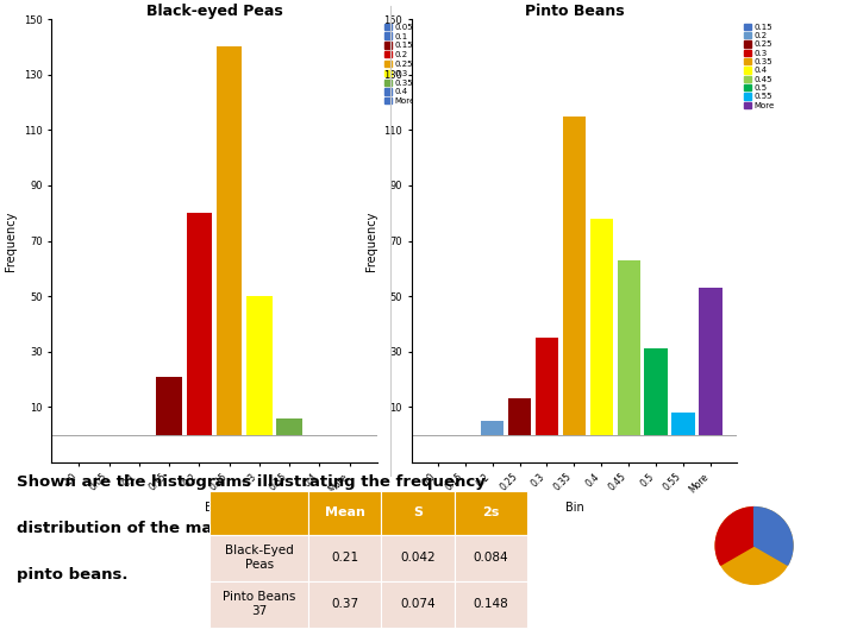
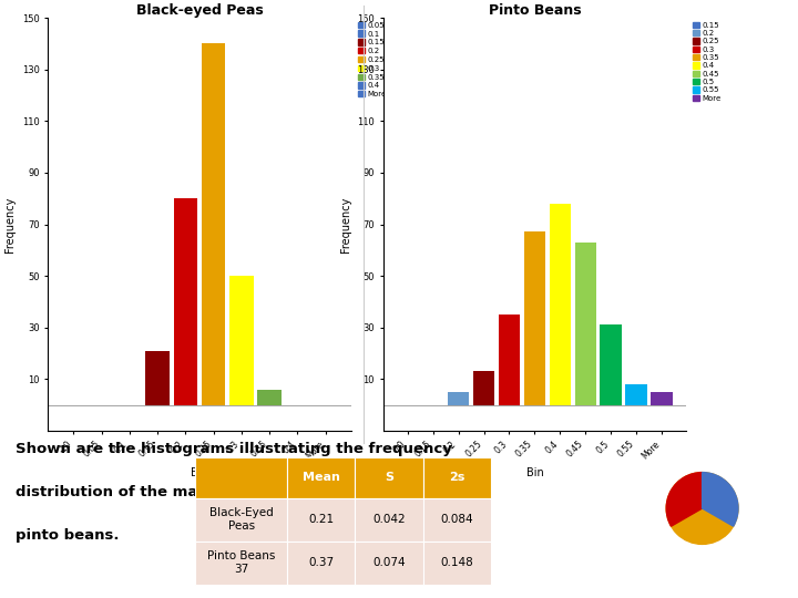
Pinto Beans/0.35: 115 -> 67
Pinto Beans/More: 53 -> 5
